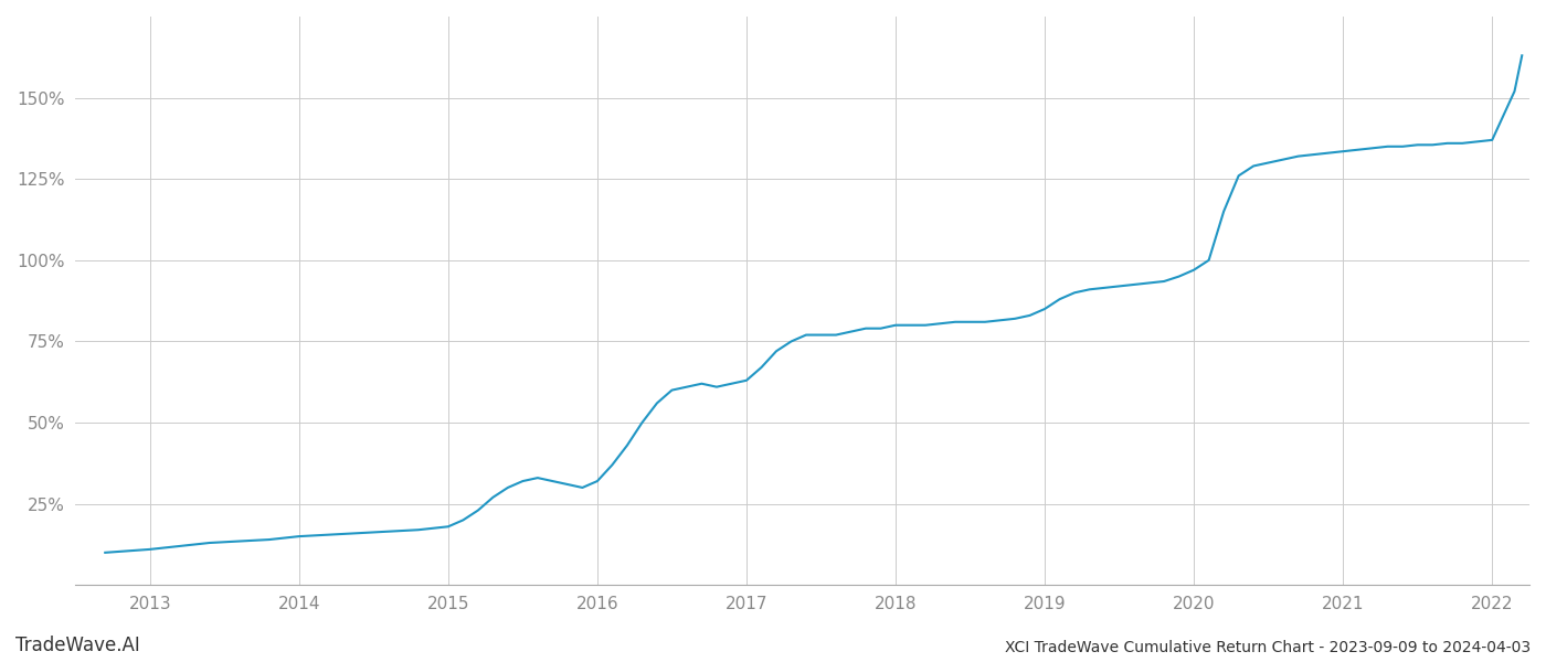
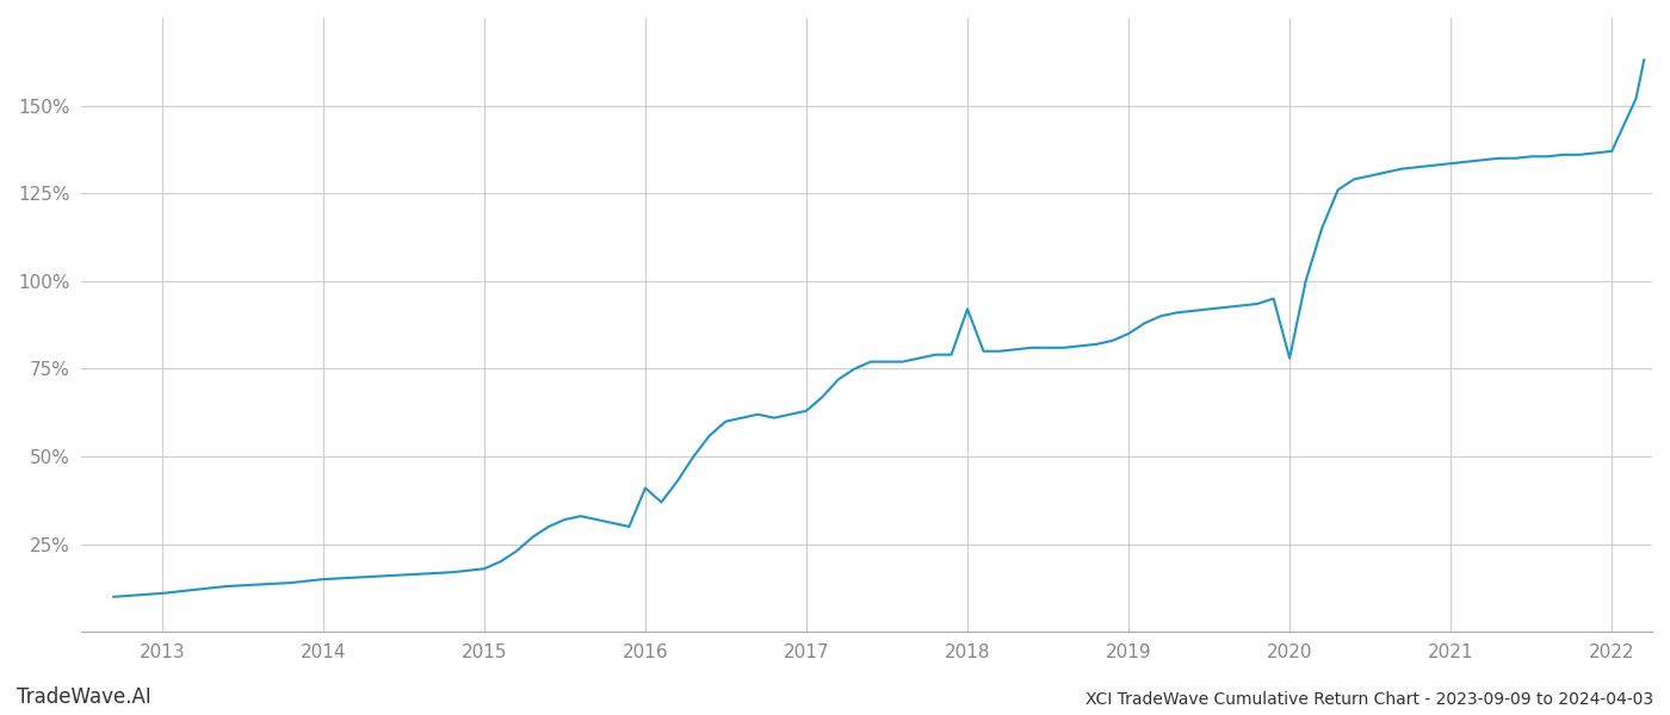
2016: 32.0% -> 41.0%
2018: 80.0% -> 92.0%
2020: 97.0% -> 78.0%
